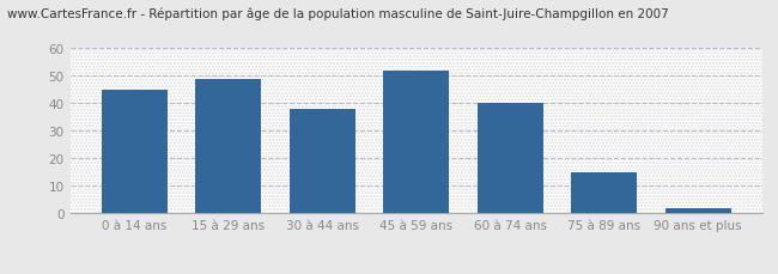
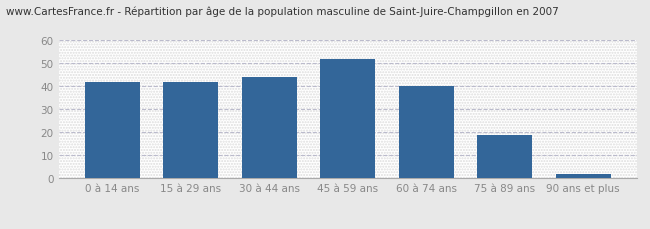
0 à 14 ans: 45 -> 42
15 à 29 ans: 49 -> 42
30 à 44 ans: 38 -> 44
75 à 89 ans: 15 -> 19
